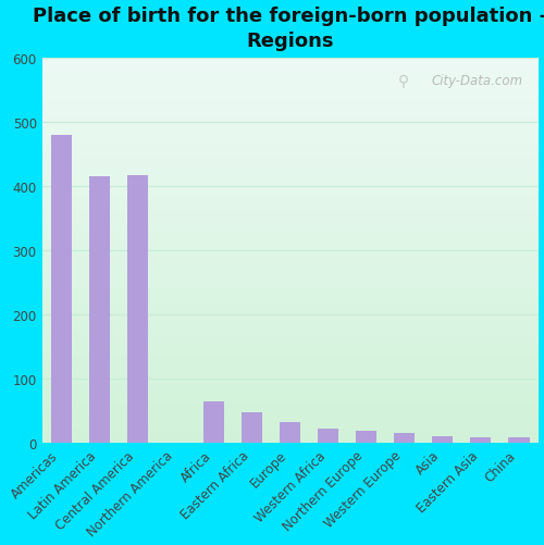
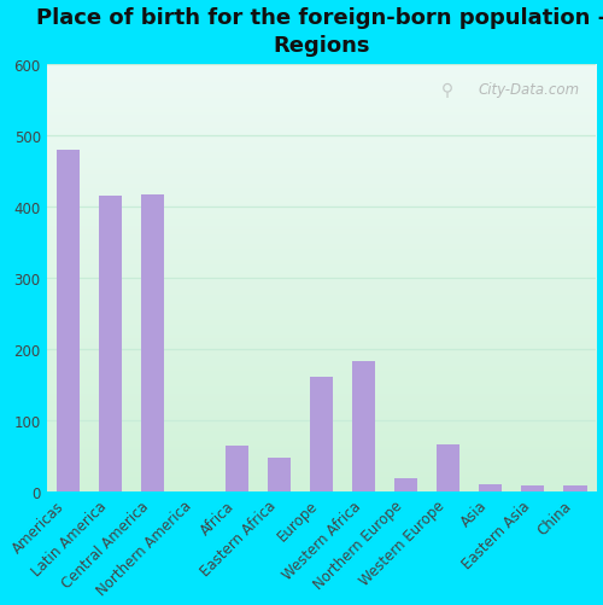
Europe: 32 -> 162
Western Africa: 22 -> 184
Western Europe: 15 -> 66
